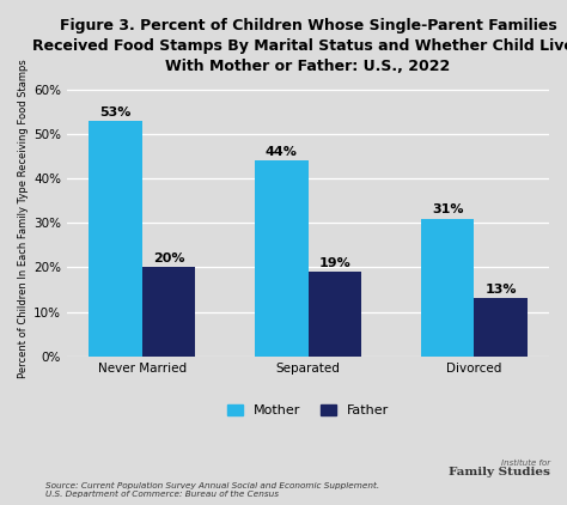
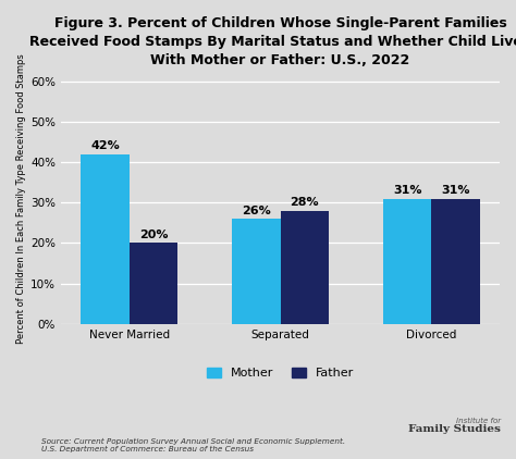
Mother/Never Married: 53% -> 42%
Mother/Separated: 44% -> 26%
Father/Separated: 19% -> 28%
Father/Divorced: 13% -> 31%
